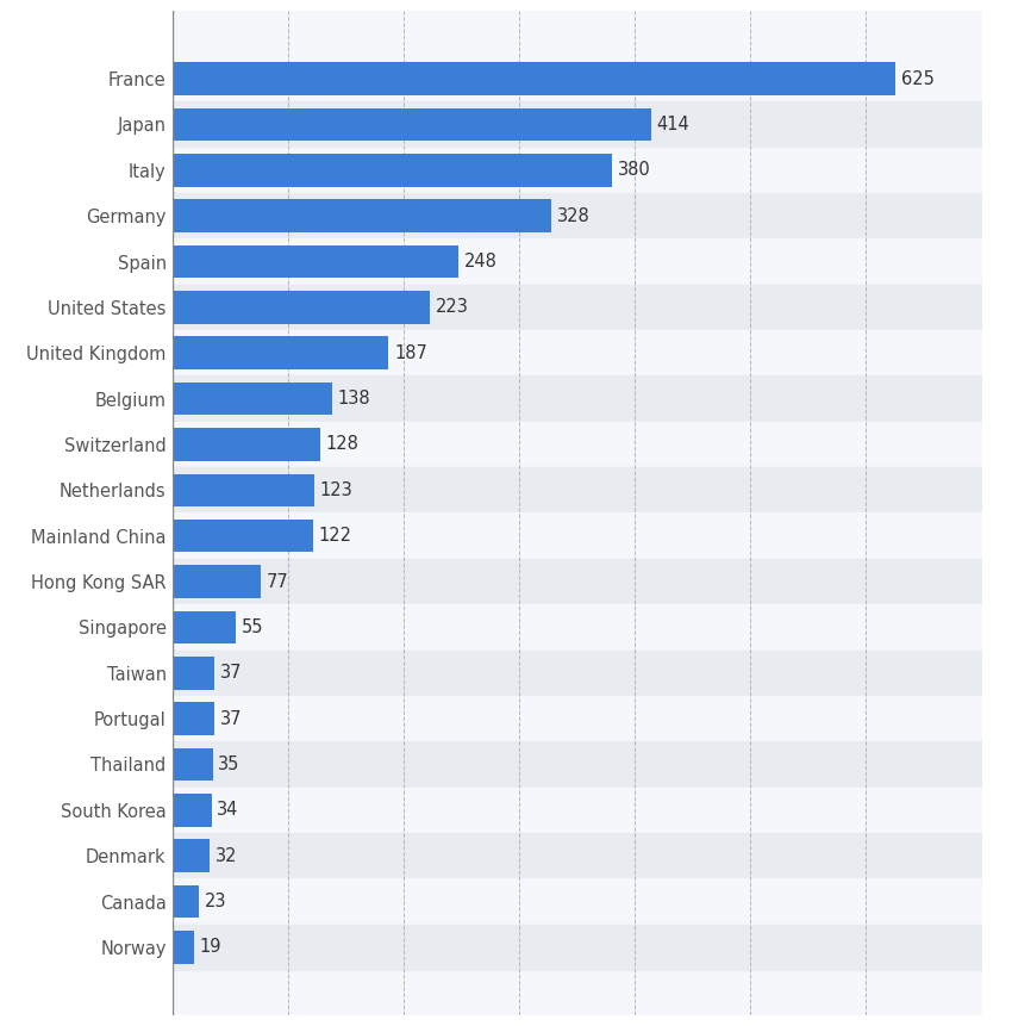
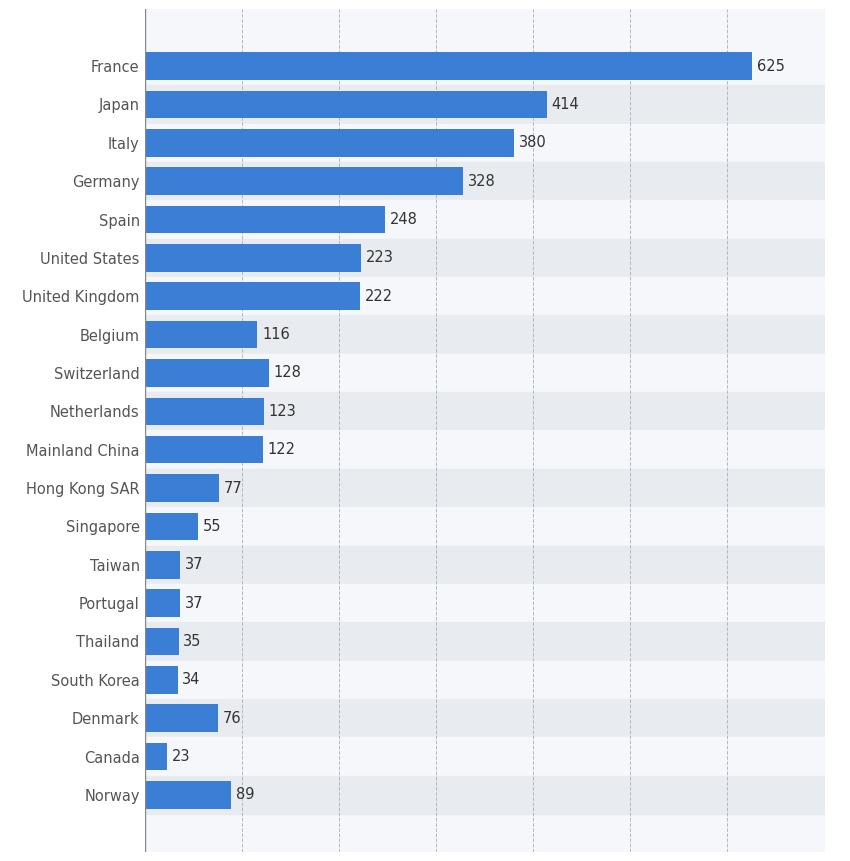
United Kingdom: 187 -> 222
Belgium: 138 -> 116
Denmark: 32 -> 76
Norway: 19 -> 89
